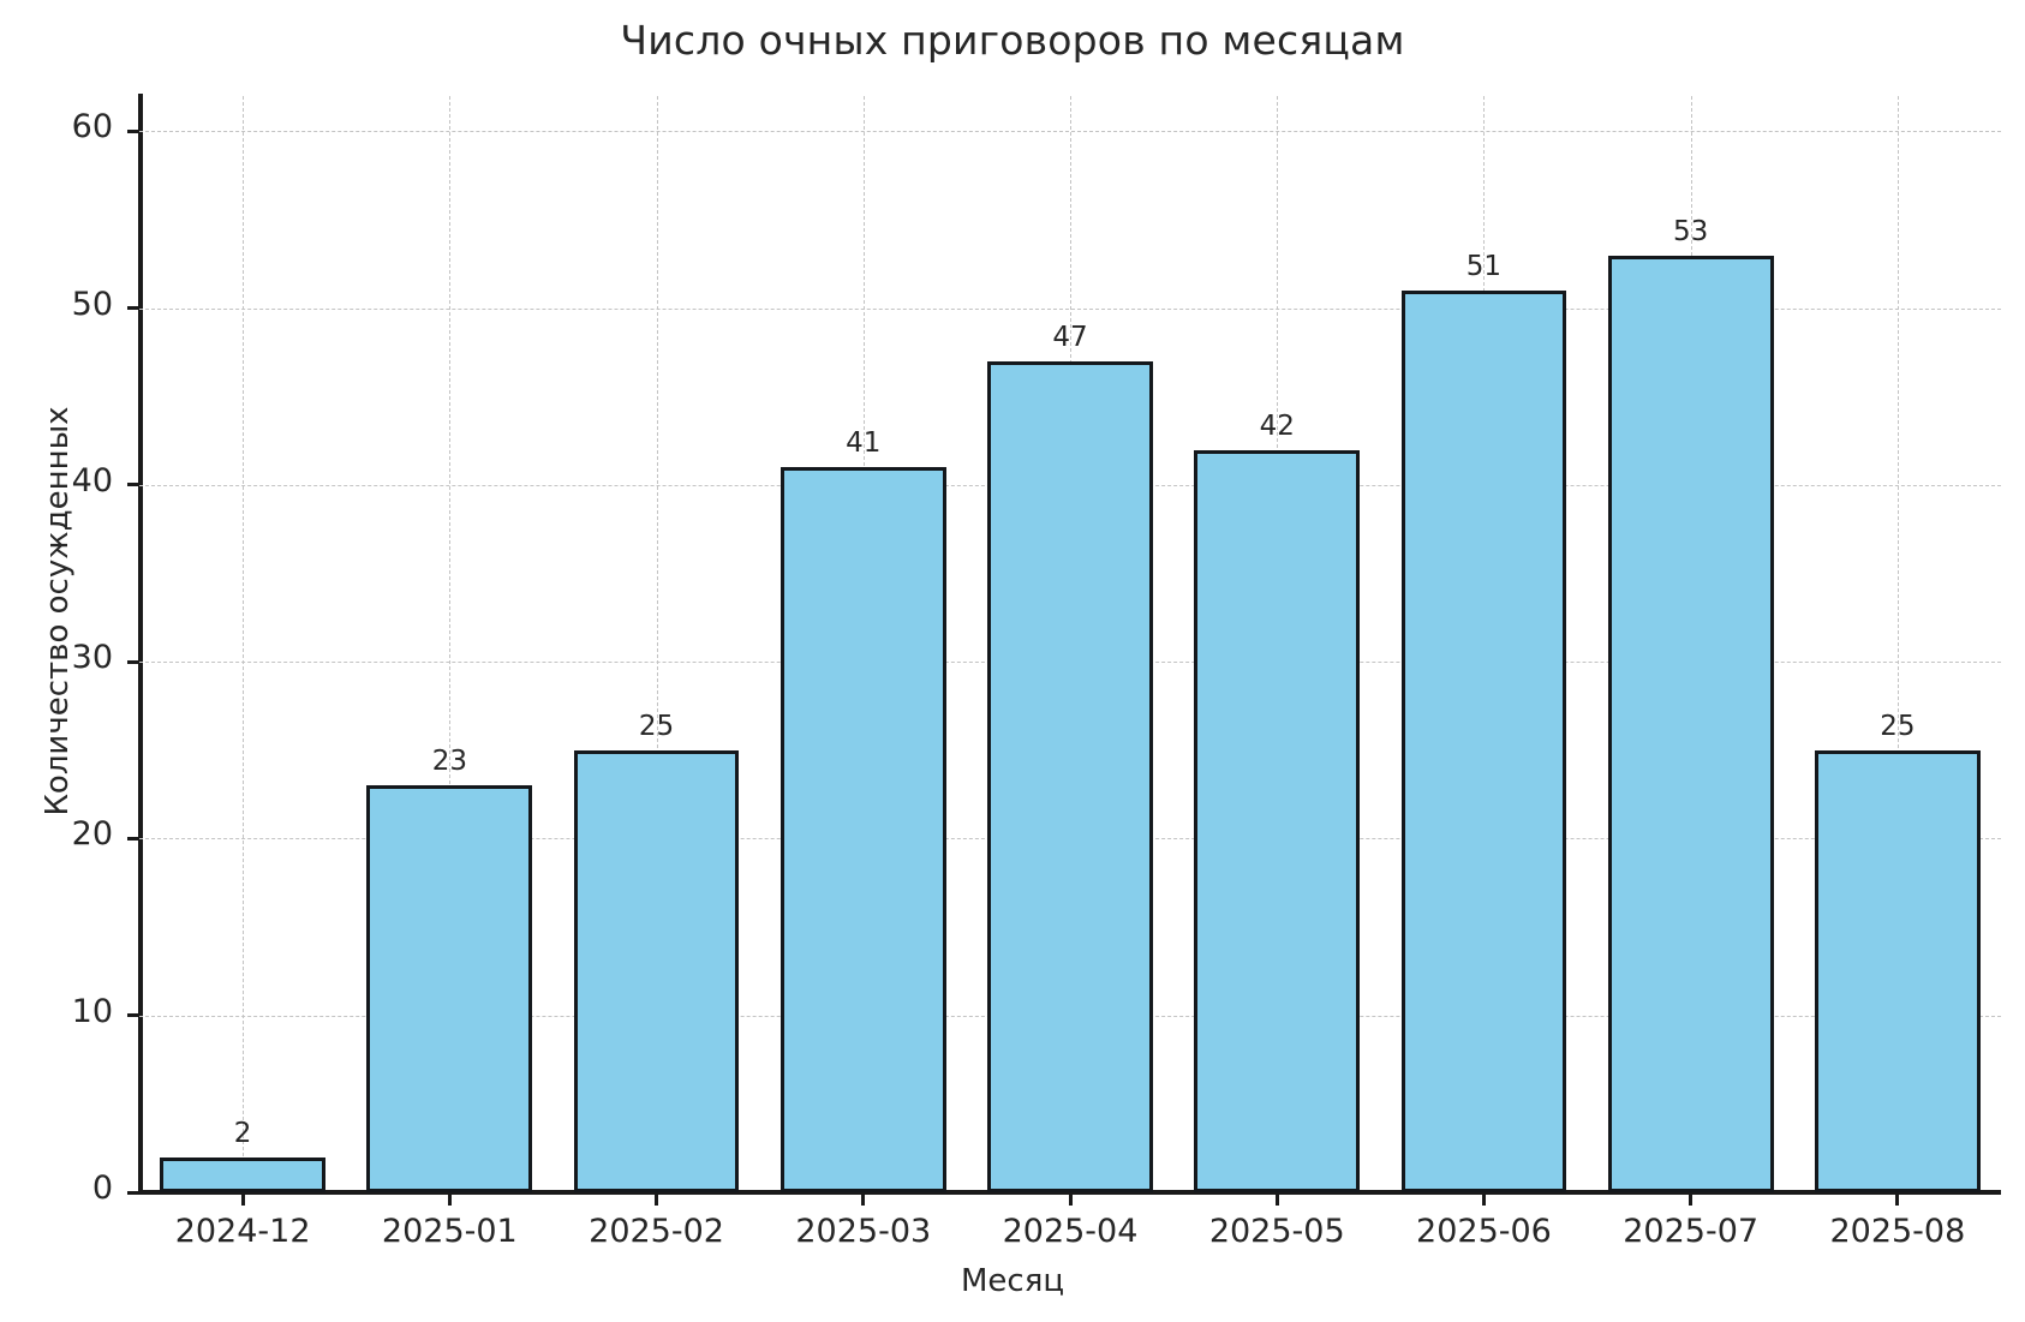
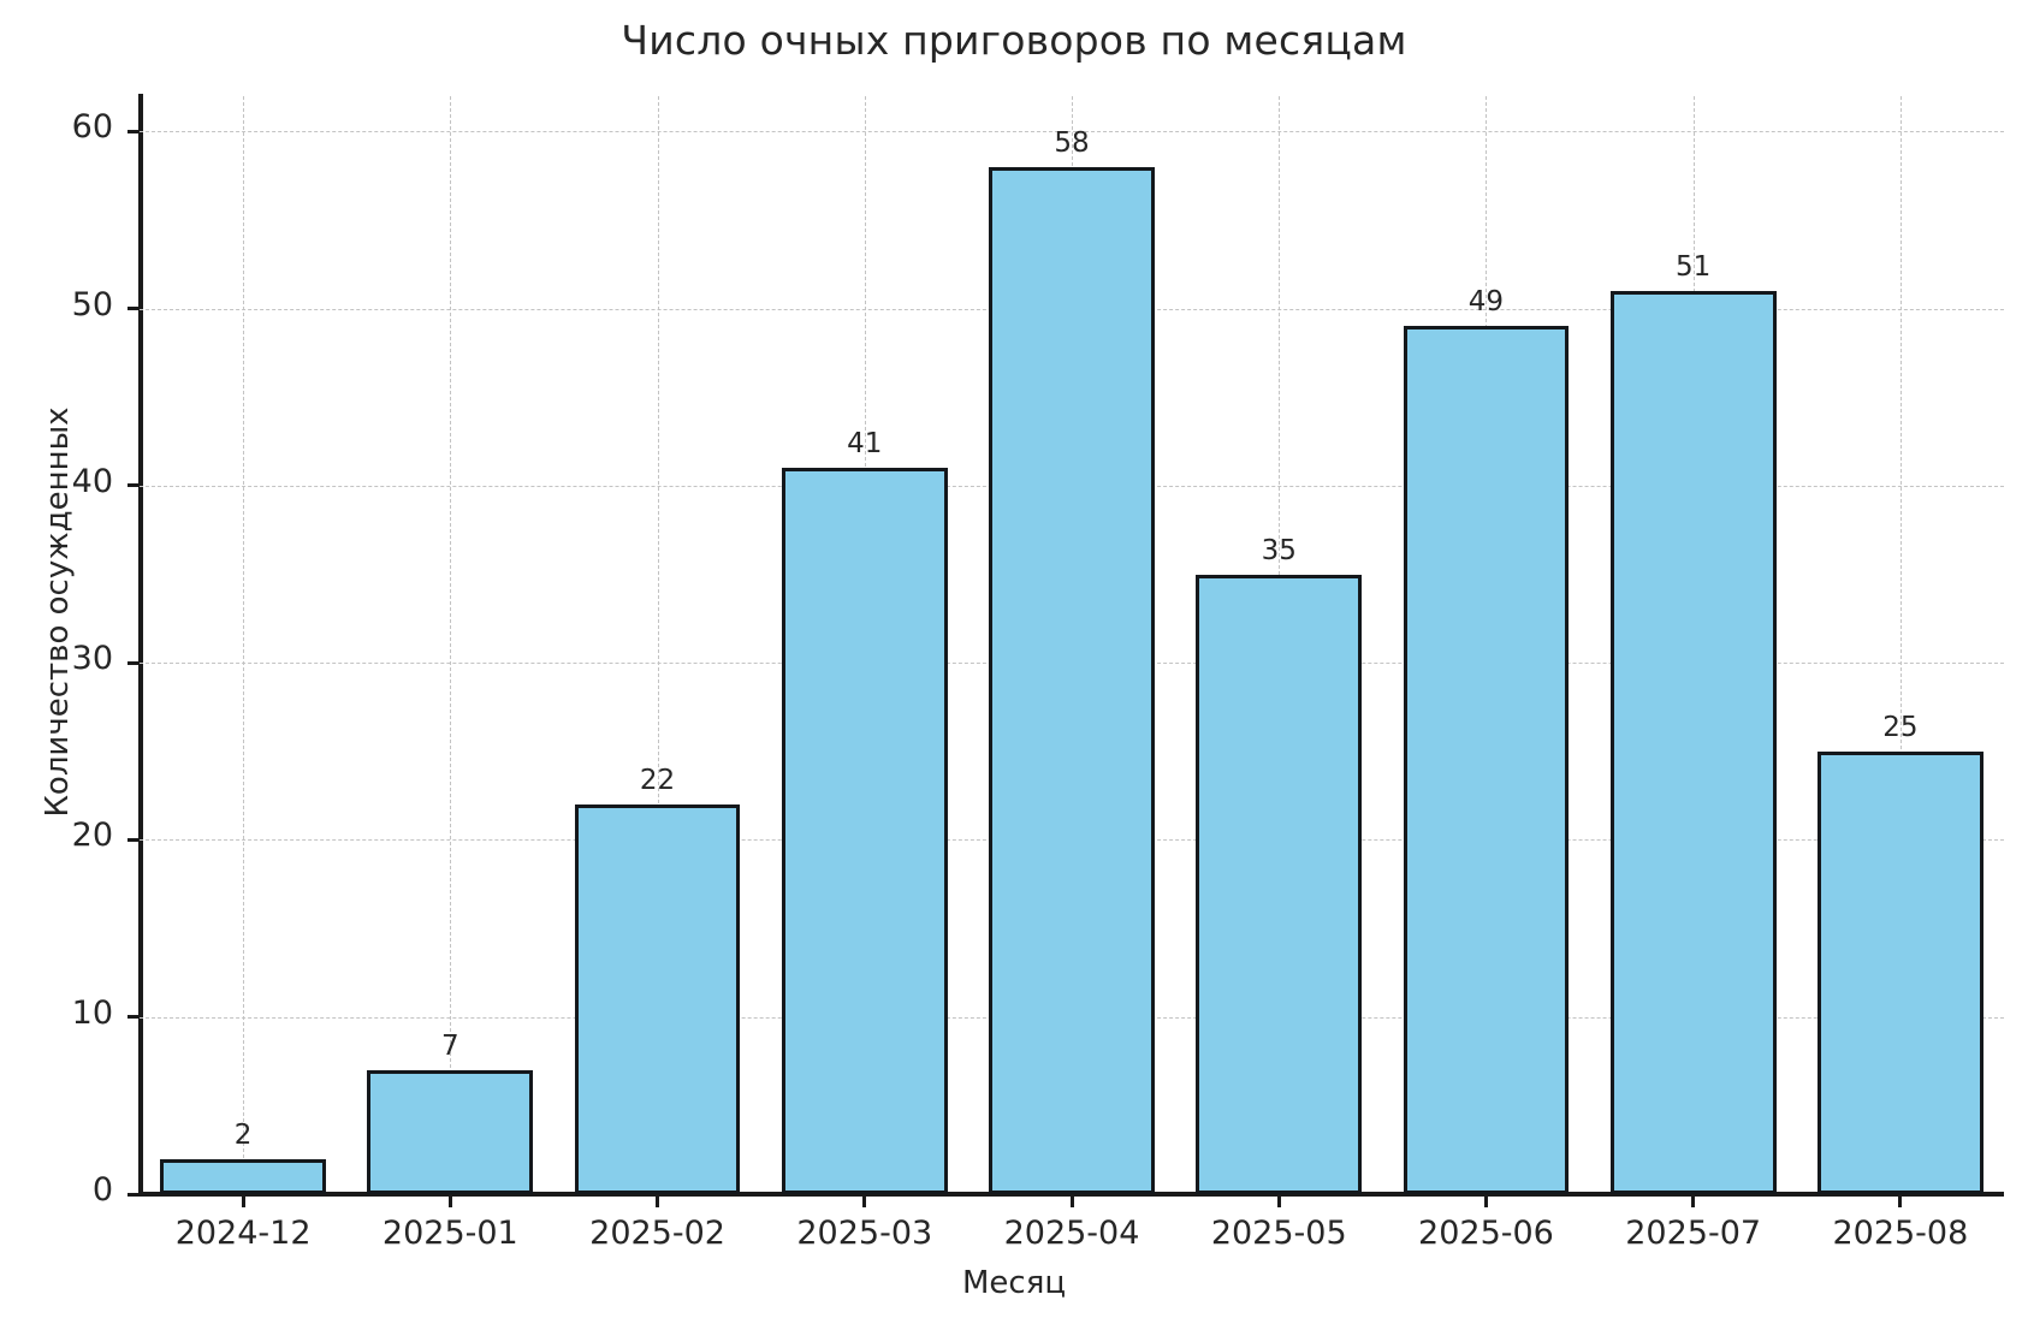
2025-01: 23 -> 7
2025-02: 25 -> 22
2025-04: 47 -> 58
2025-05: 42 -> 35
2025-06: 51 -> 49
2025-07: 53 -> 51
